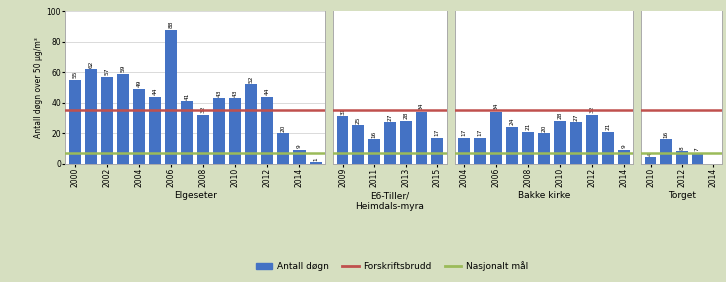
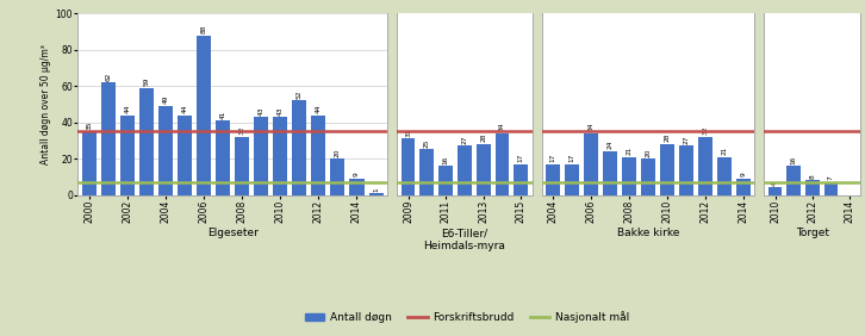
2000: 55 -> 35
2002: 57 -> 44
